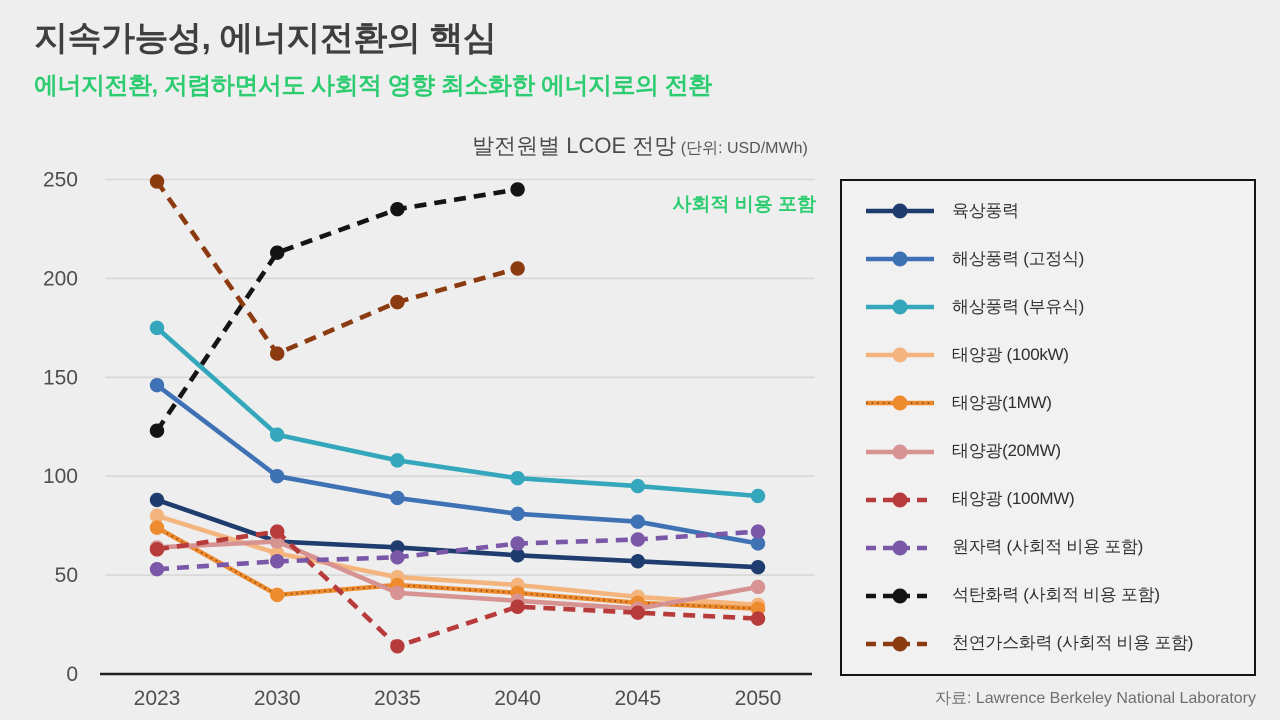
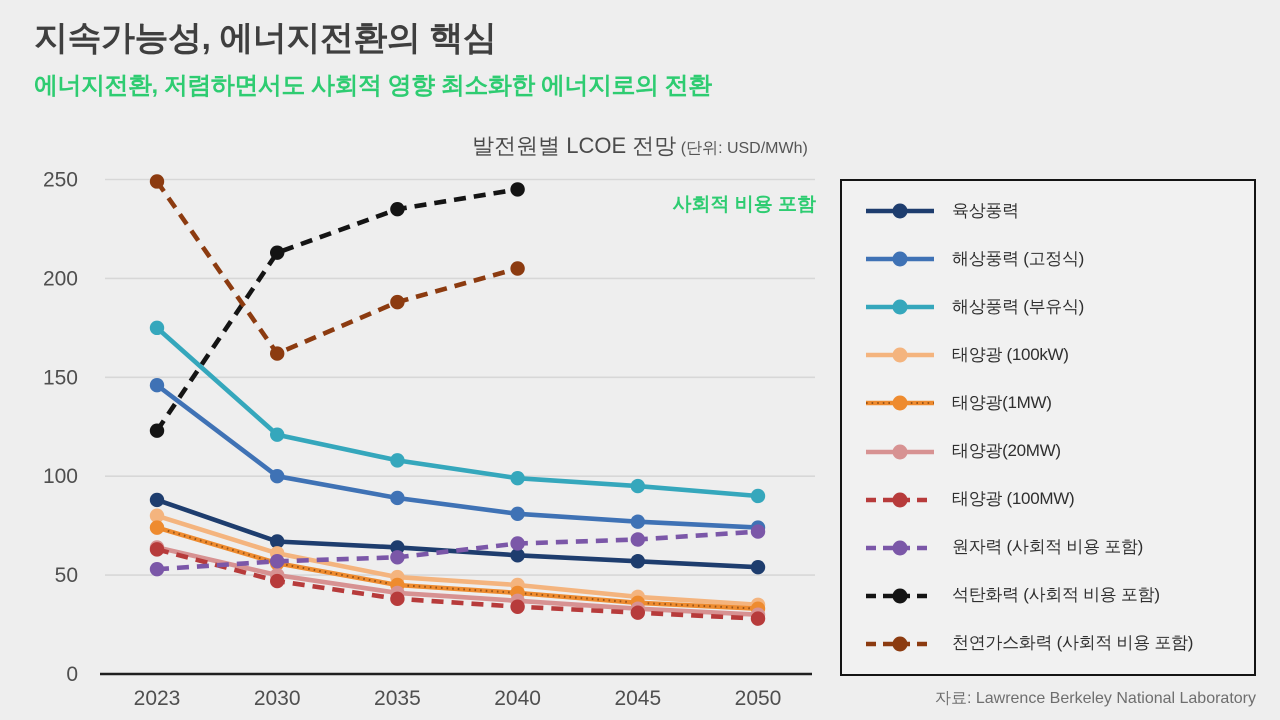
태양광(1MW)/2030: 40 -> 56
태양광(20MW)/2030: 67 -> 50
태양광 (100MW)/2030: 72 -> 47
태양광 (100MW)/2035: 14 -> 38
해상풍력 (고정식)/2050: 66 -> 74
태양광(20MW)/2050: 44 -> 30
